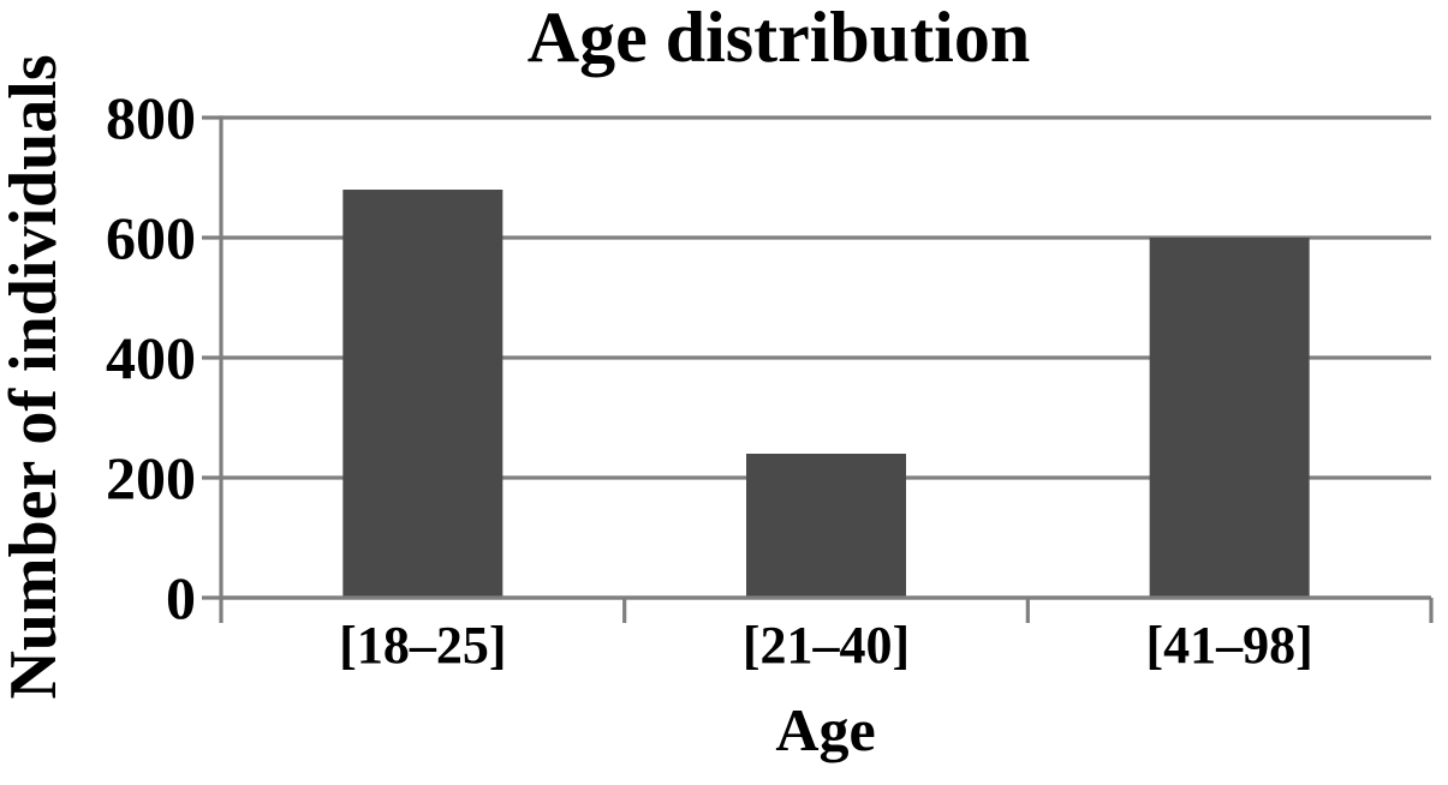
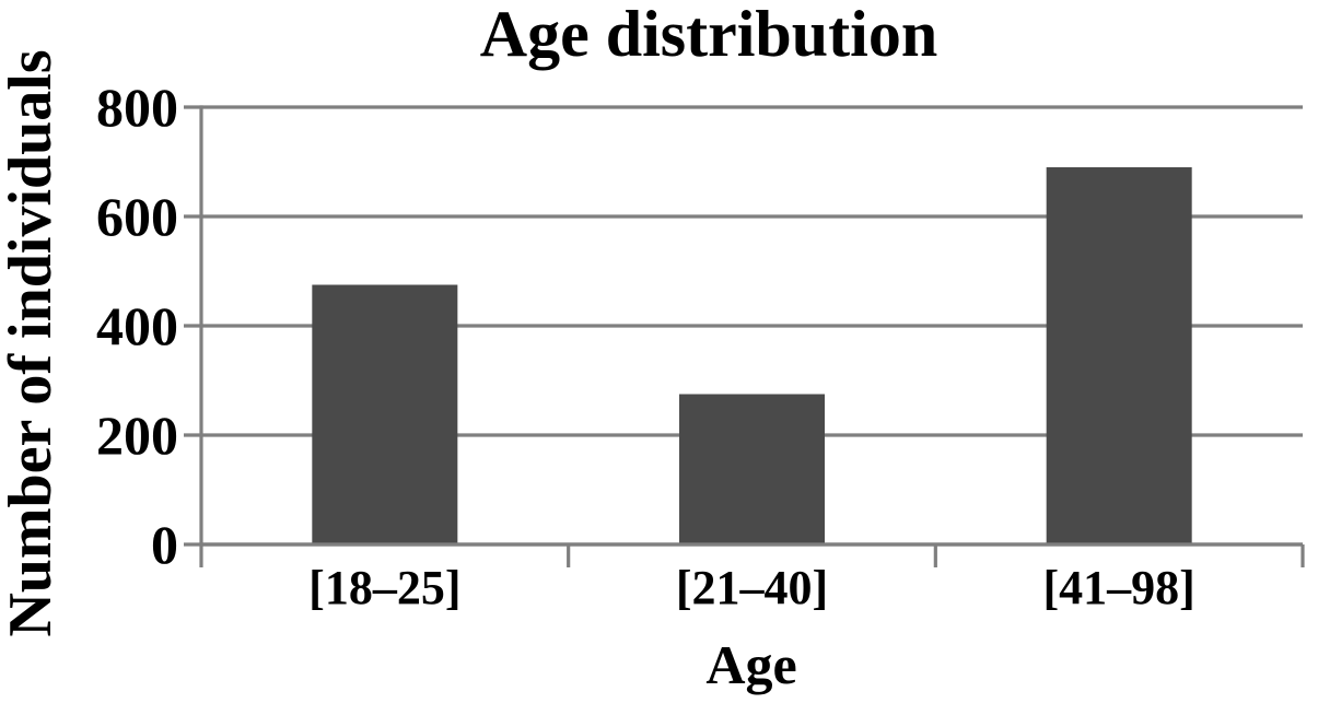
[18–25]: 680 -> 480
[21–40]: 240 -> 280
[41–98]: 600 -> 690
